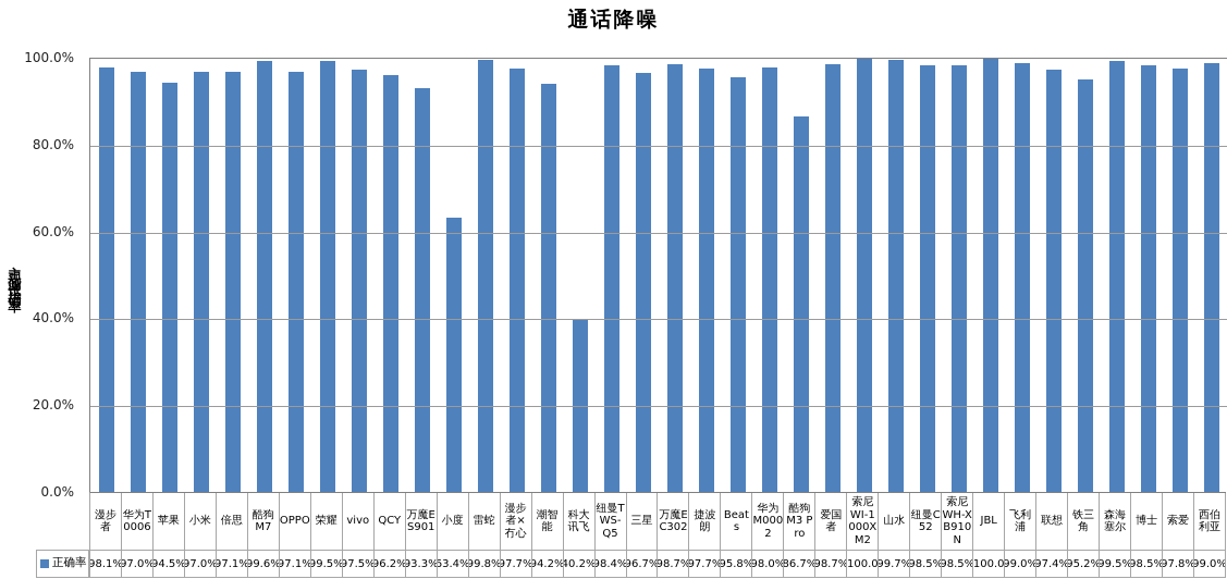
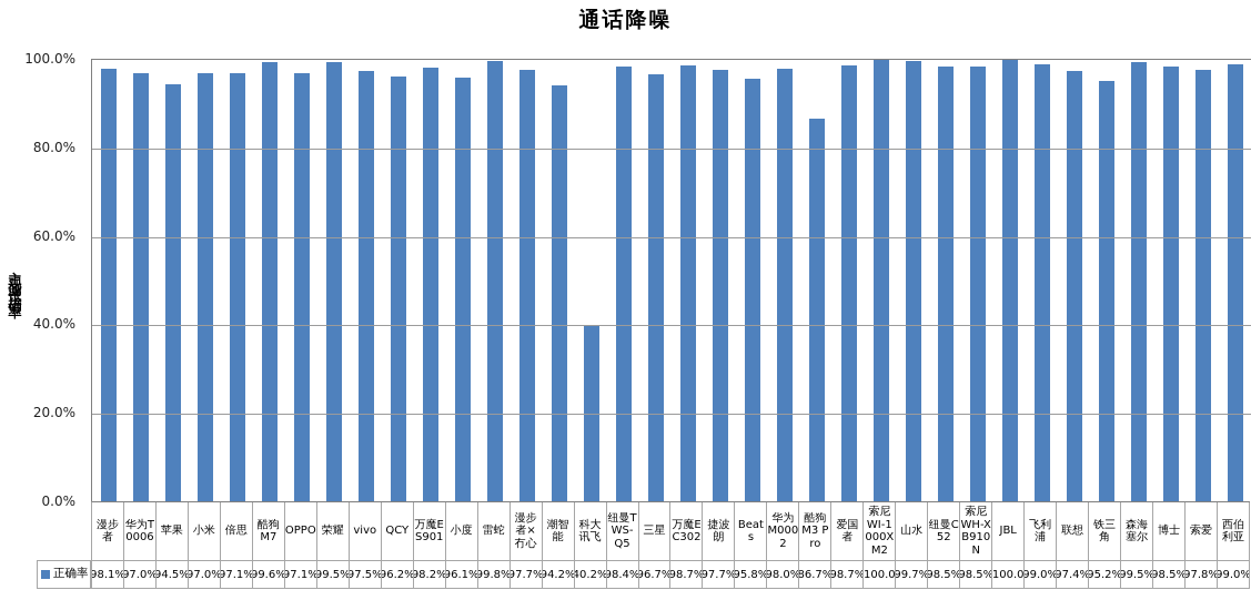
万魔ES901: 93.3% -> 98.2%
小度: 63.4% -> 96.1%
